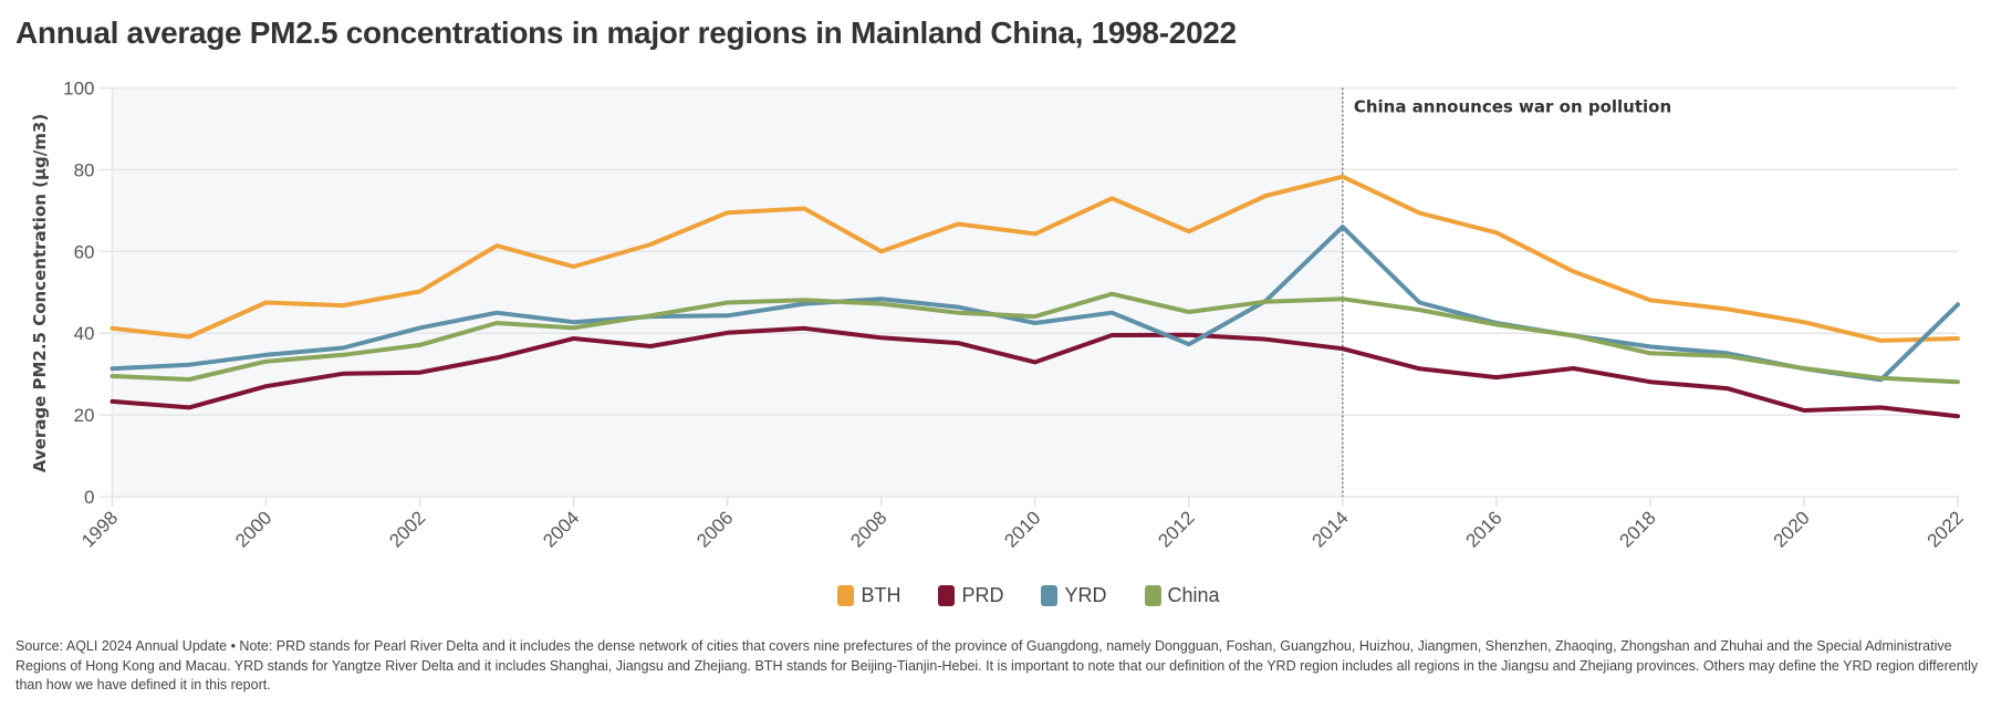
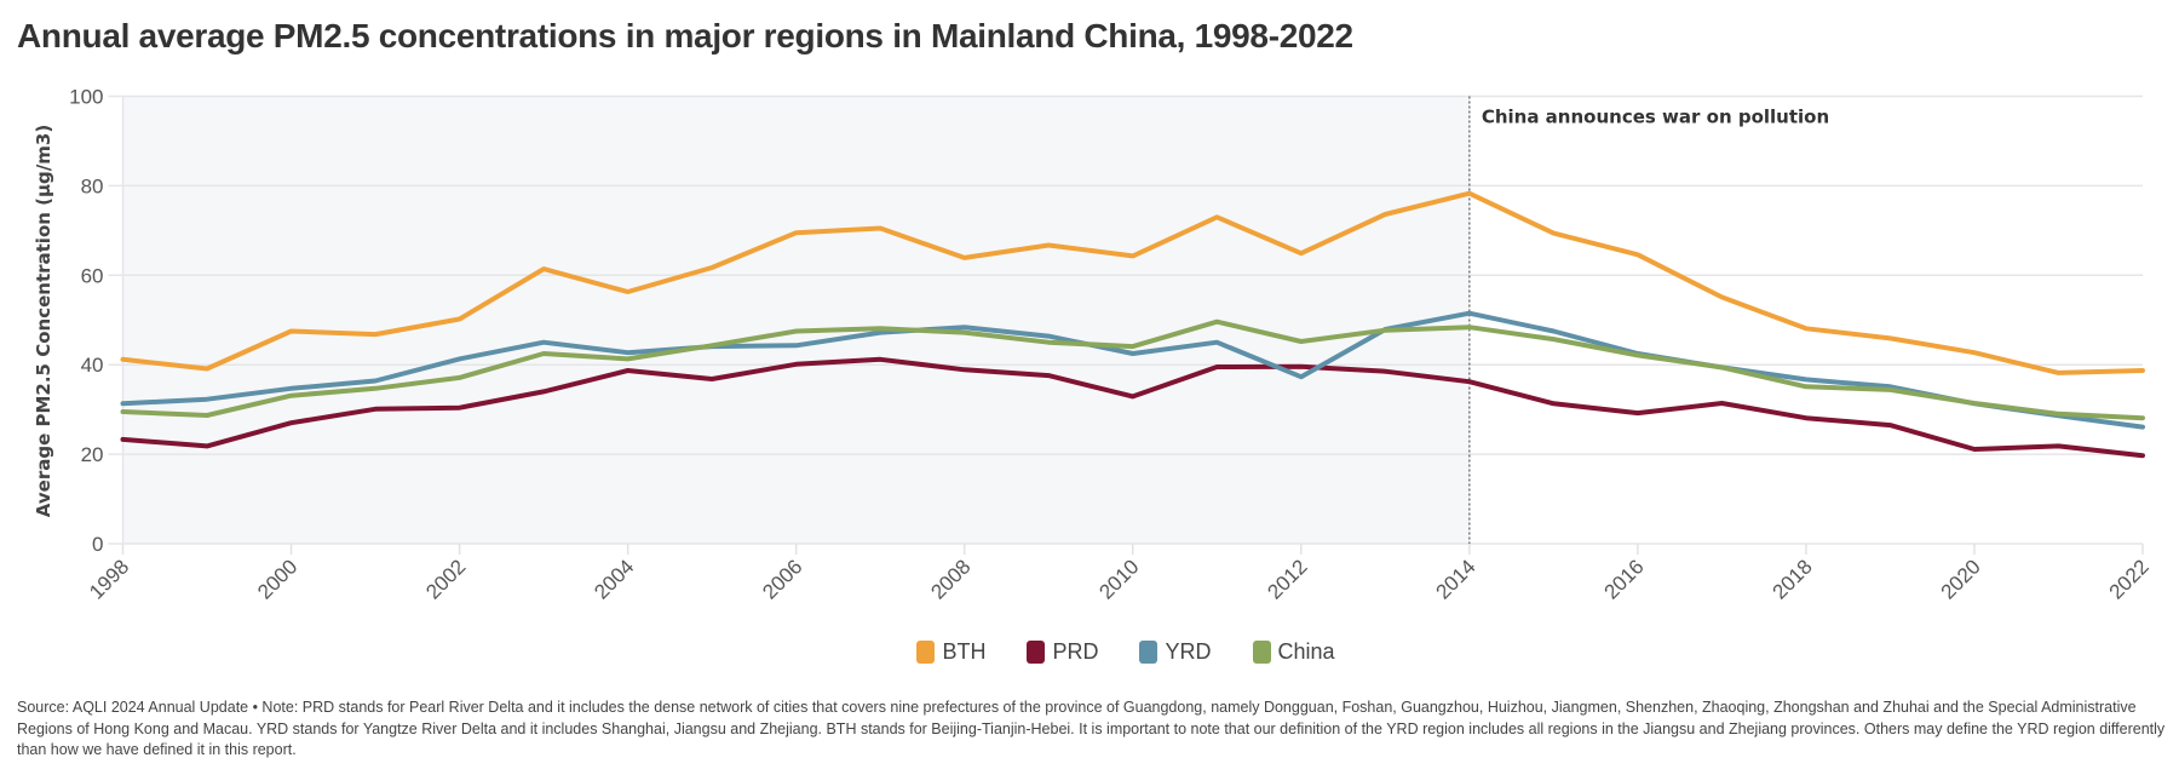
BTH/2008: 60 -> 64
YRD/2014: 66 -> 52
YRD/2022: 47 -> 26
